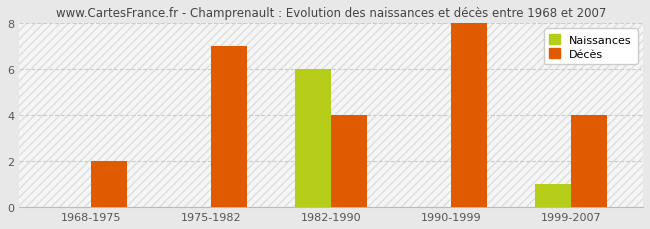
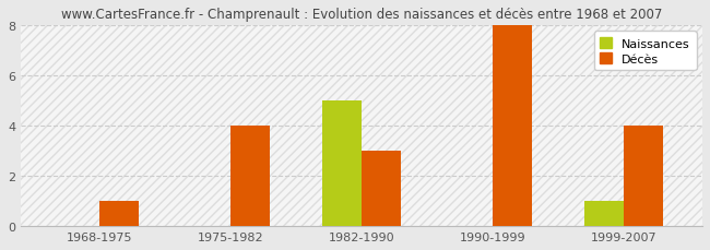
Décès/1968-1975: 2 -> 1
Décès/1975-1982: 7 -> 4
Naissances/1982-1990: 6 -> 5
Décès/1982-1990: 4 -> 3
